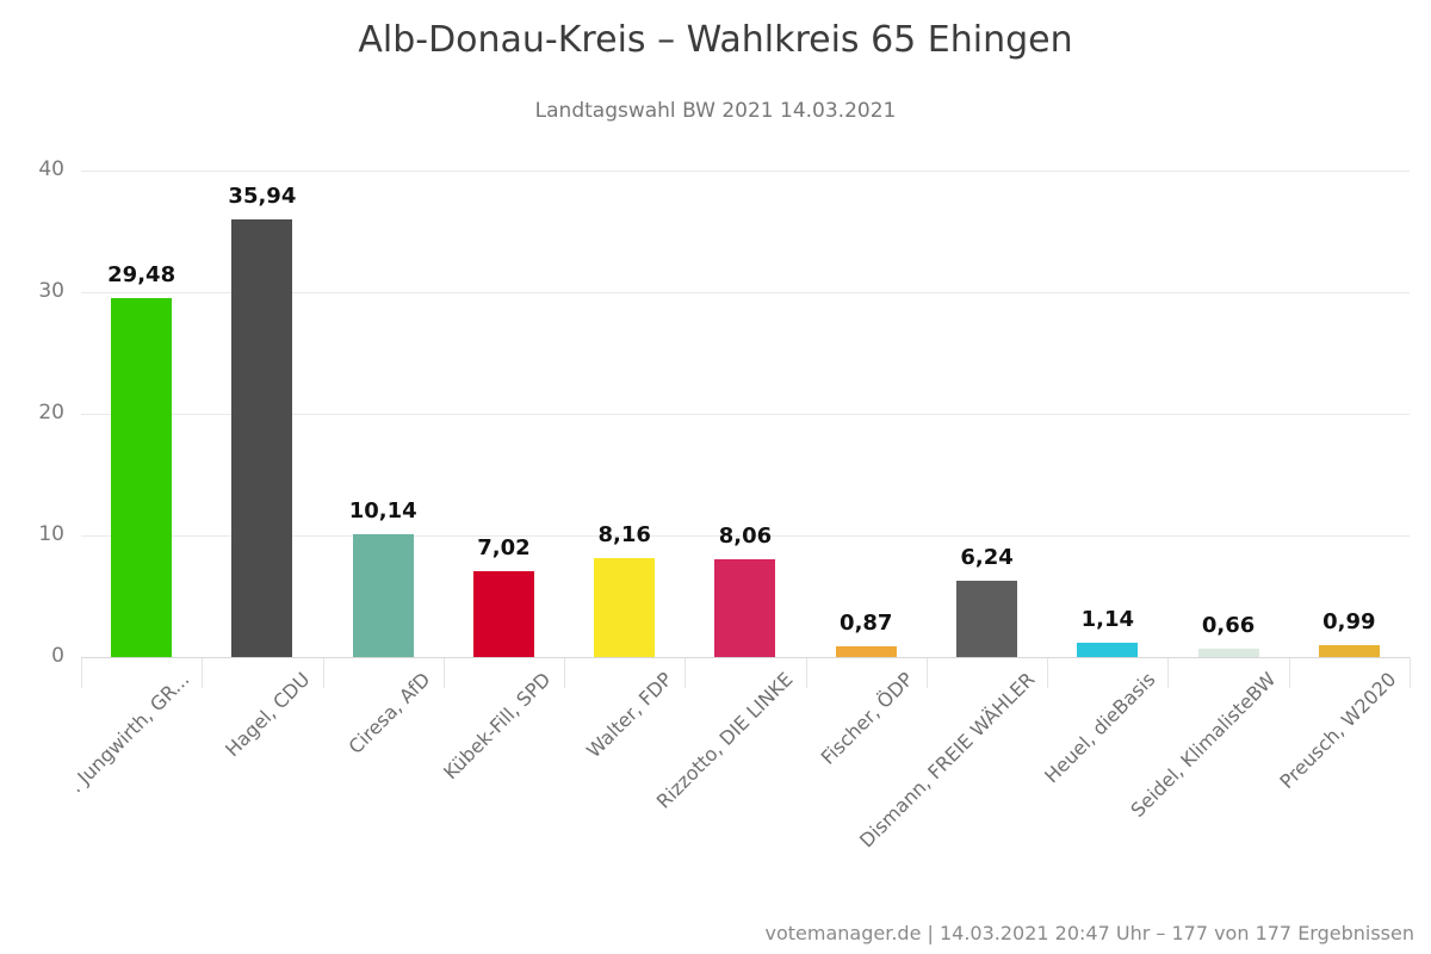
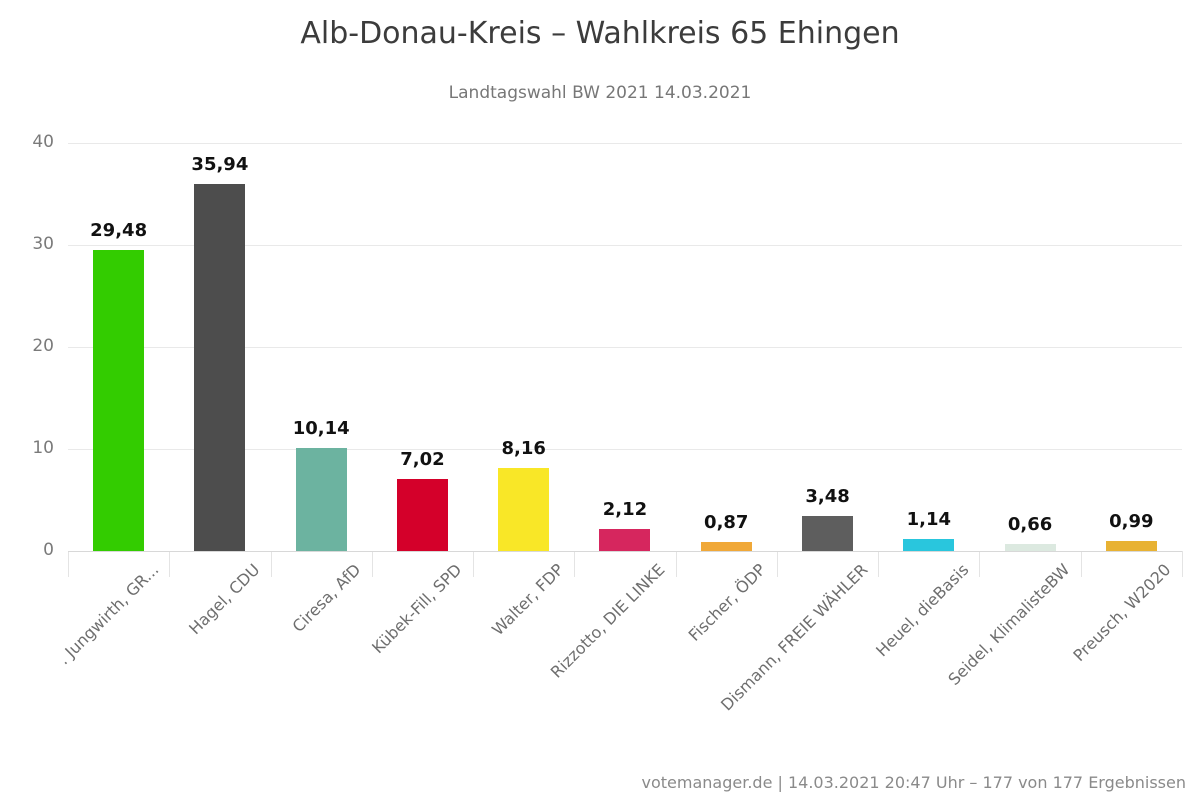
Rizzotto, DIE LINKE: 8,06 -> 2,12
Dismann, FREIE WÄHLER: 6,24 -> 3,48
